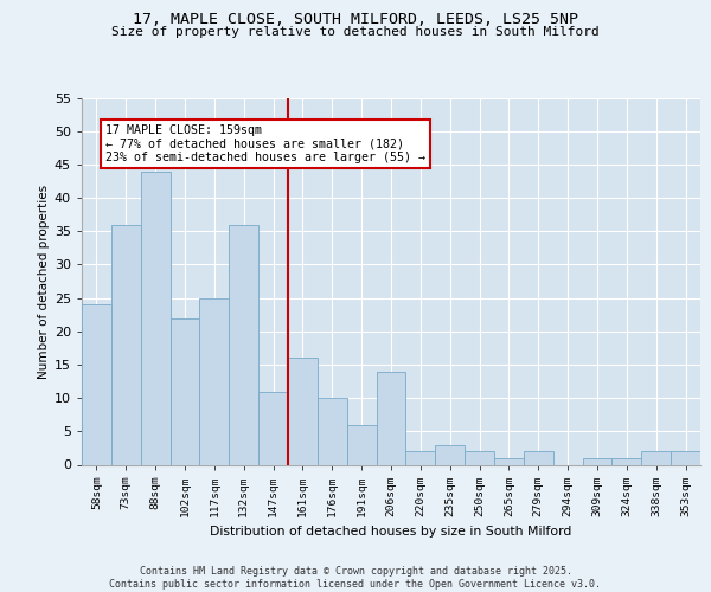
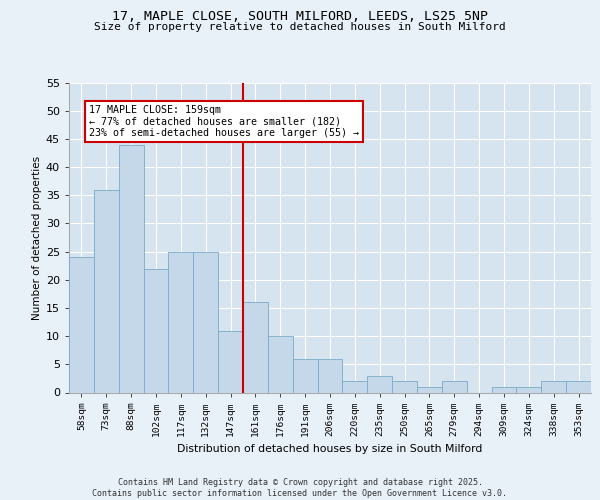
132sqm: 36 -> 25
206sqm: 14 -> 6
